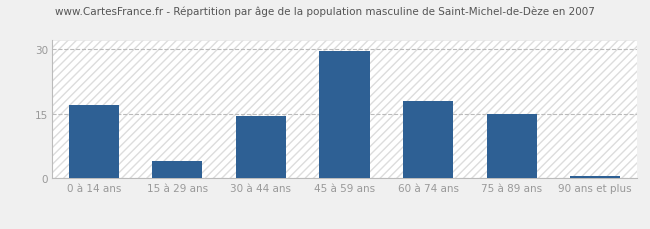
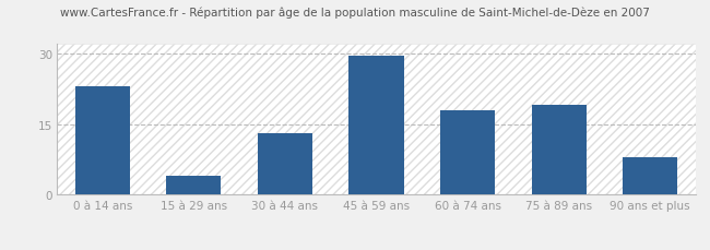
0 à 14 ans: 17.0 -> 23.0
30 à 44 ans: 14.5 -> 13.0
75 à 89 ans: 15.0 -> 19.0
90 ans et plus: 0.5 -> 8.0
